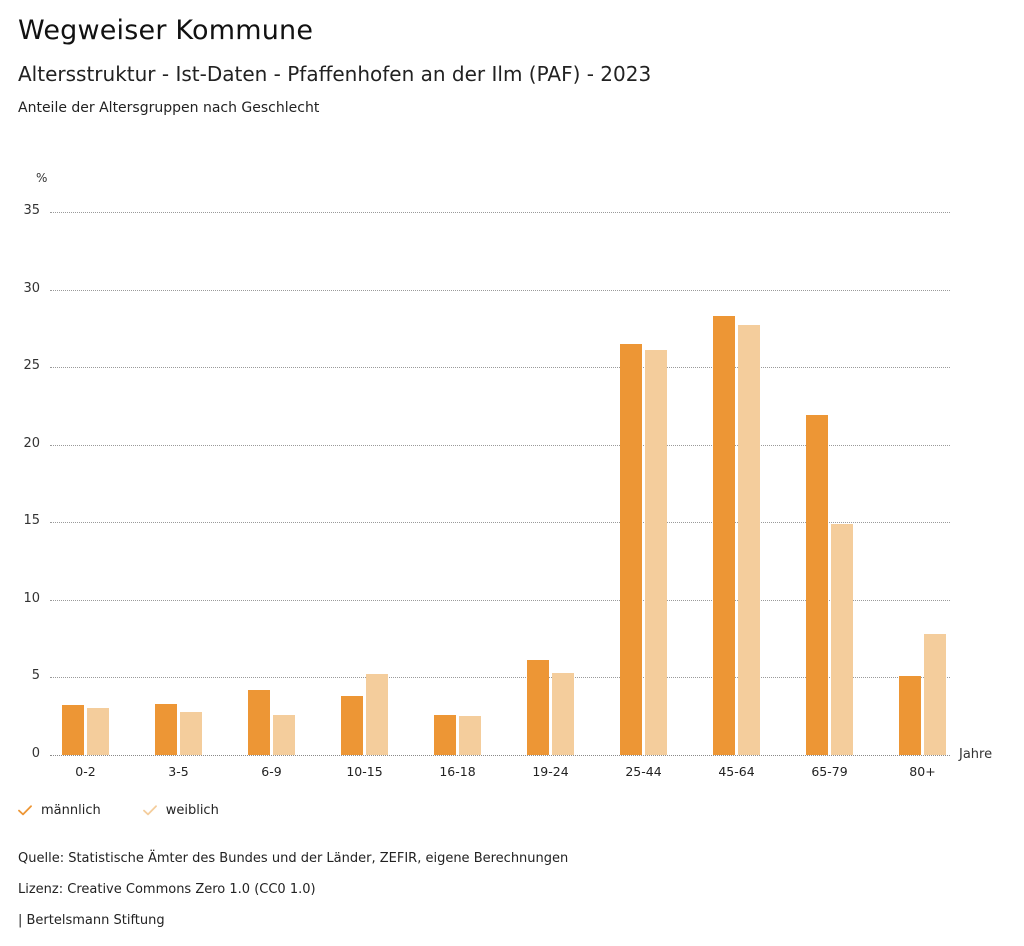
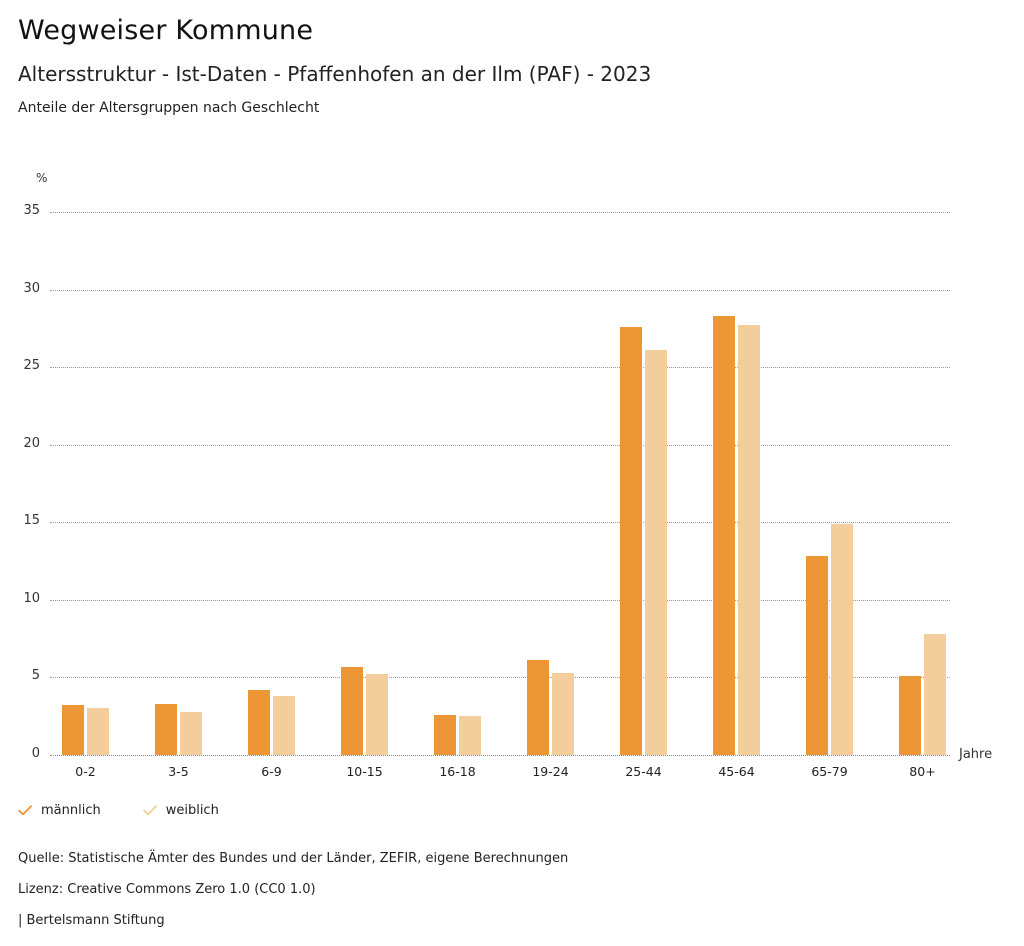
weiblich/6-9: 2.6 -> 3.8
männlich/10-15: 3.8 -> 5.7
männlich/25-44: 26.5 -> 27.6
männlich/65-79: 21.9 -> 12.8
